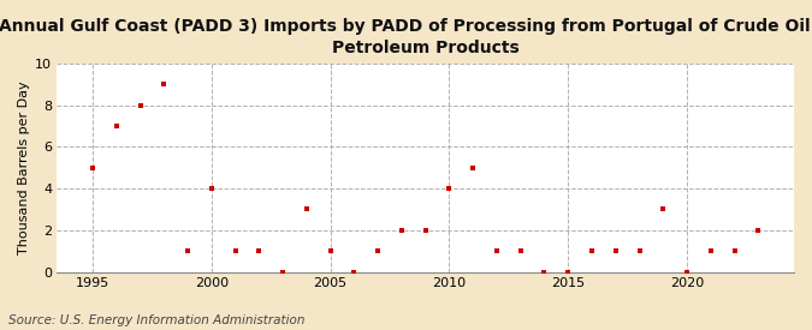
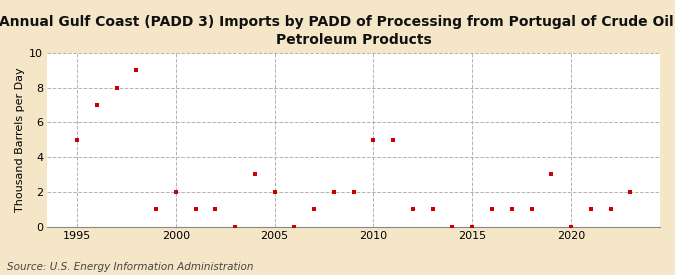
2000: 4 -> 2
2005: 1 -> 2
2010: 4 -> 5
